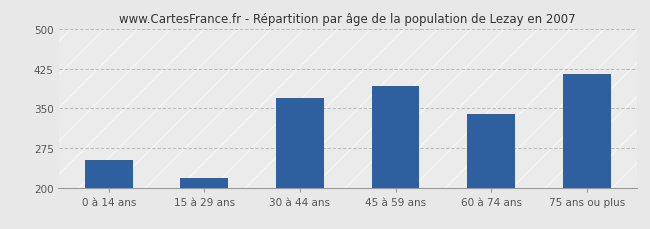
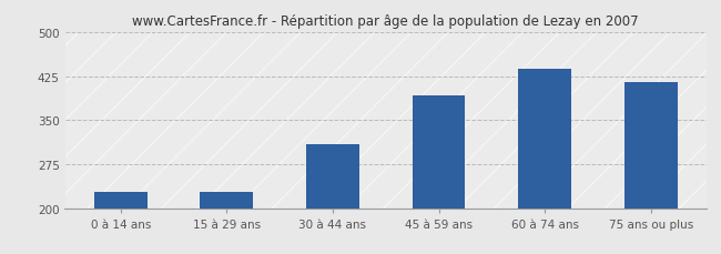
0 à 14 ans: 252 -> 228
15 à 29 ans: 218 -> 228
30 à 44 ans: 370 -> 308
60 à 74 ans: 340 -> 437
